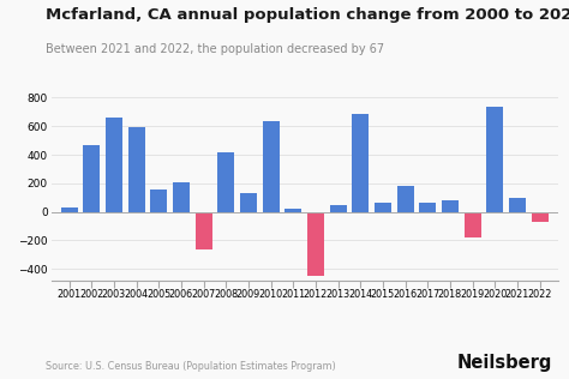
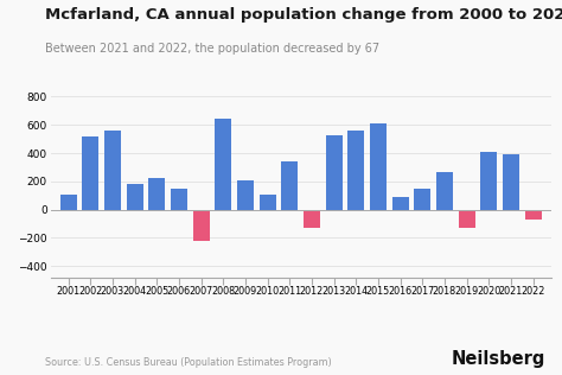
2001: 30 -> 110
2002: 470 -> 520
2003: 660 -> 560
2004: 600 -> 180
2005: 160 -> 220
2006: 200 -> 150
2007: -260 -> -220
2008: 420 -> 640
2009: 140 -> 210
2010: 640 -> 110
2011: 20 -> 340
2012: -440 -> -130
2013: 40 -> 530
2014: 680 -> 560
2015: 60 -> 610
2016: 180 -> 90
2017: 60 -> 150
2018: 80 -> 270
2019: -180 -> -130
2020: 740 -> 410
2021: 100 -> 390
